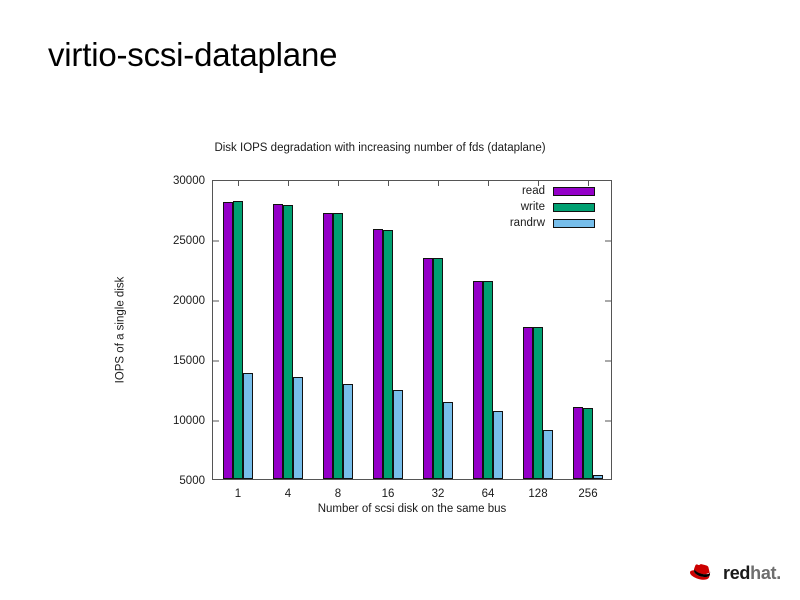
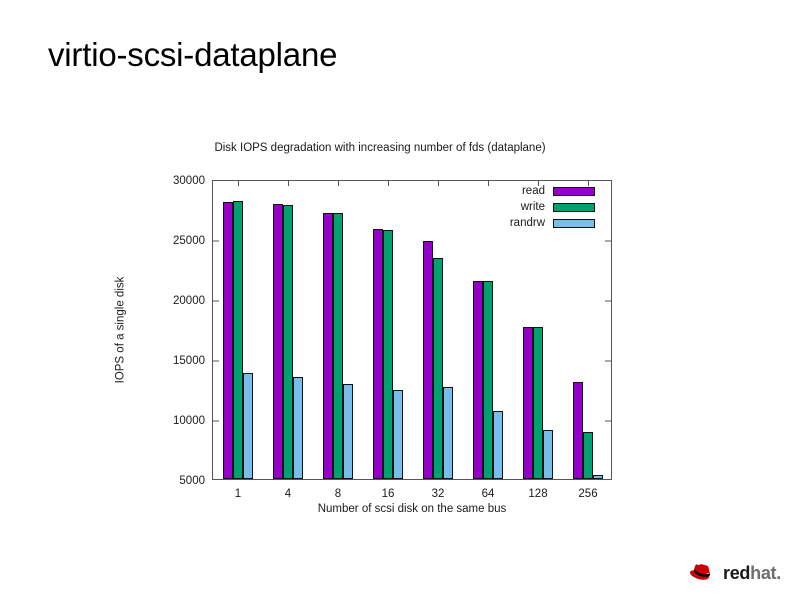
read/32: 23400 -> 24800
randrw/32: 11400 -> 12700
read/256: 11000 -> 13100
write/256: 11000 -> 8900
